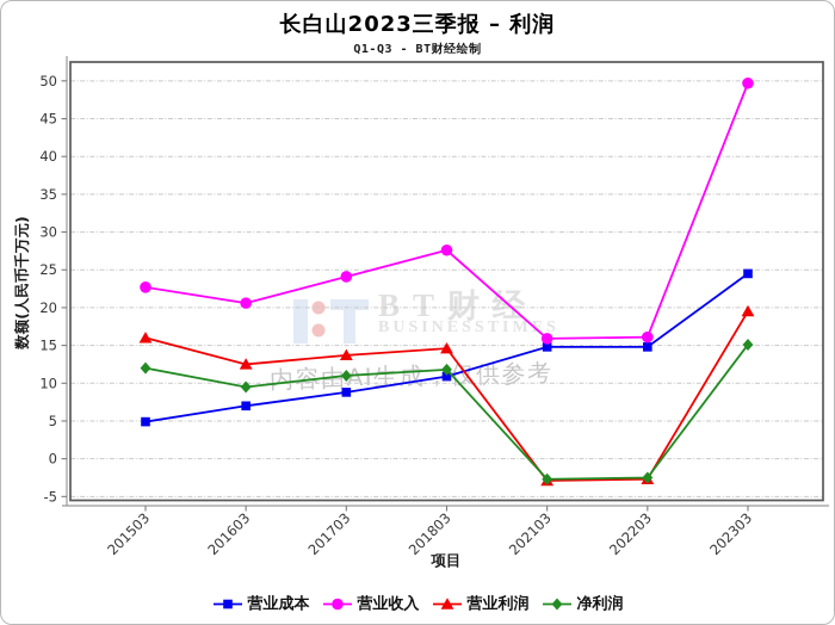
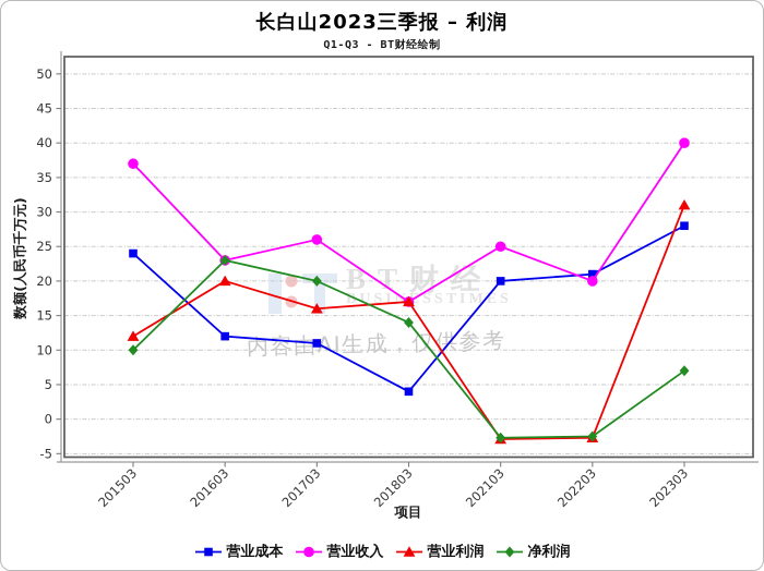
营业成本/201503: 5 -> 24
营业收入/201503: 23 -> 37
营业利润/201503: 16 -> 12
净利润/201503: 12 -> 10
营业成本/201603: 7 -> 12
营业收入/201603: 21 -> 23
营业利润/201603: 12 -> 20
净利润/201603: 10 -> 23
营业成本/201703: 9 -> 11
营业收入/201703: 24 -> 26
营业利润/201703: 14 -> 16
净利润/201703: 11 -> 20
营业成本/201803: 11 -> 4
营业收入/201803: 28 -> 17
营业利润/201803: 15 -> 17
净利润/201803: 12 -> 14
营业成本/202103: 15 -> 20
营业收入/202103: 16 -> 25
营业成本/202203: 15 -> 21
营业收入/202203: 16 -> 20
营业成本/202303: 24 -> 28
营业收入/202303: 50 -> 40
营业利润/202303: 20 -> 31
净利润/202303: 15 -> 7
